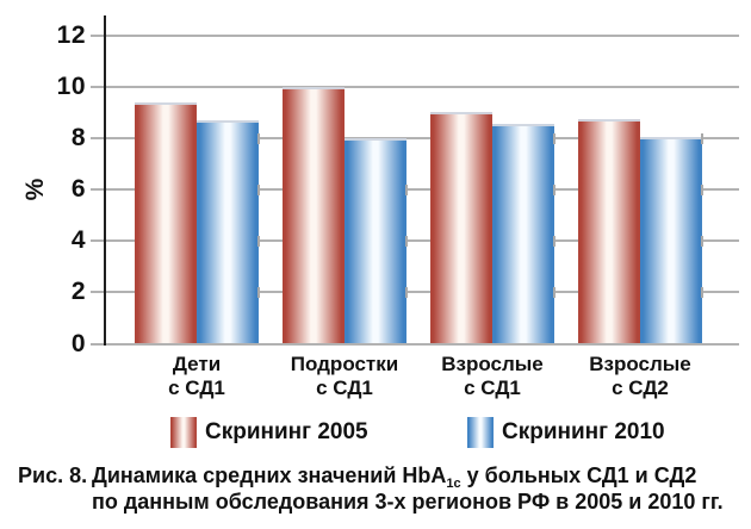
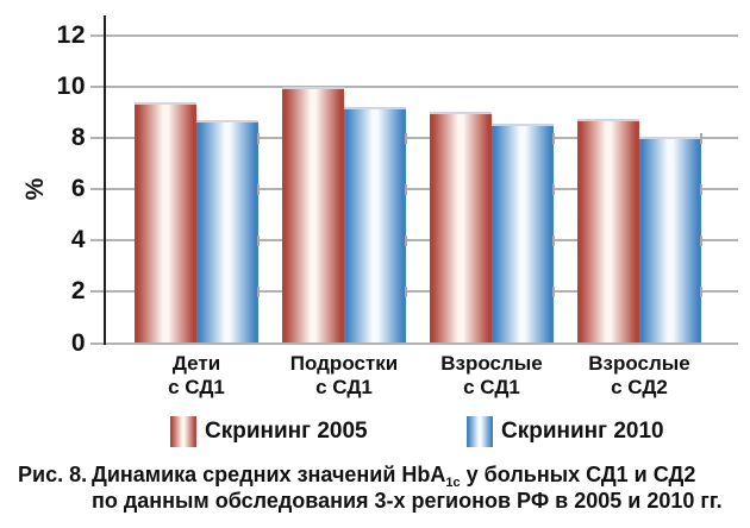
Скрининг 2010/Подростки с СД1: 8.0 -> 9.2
